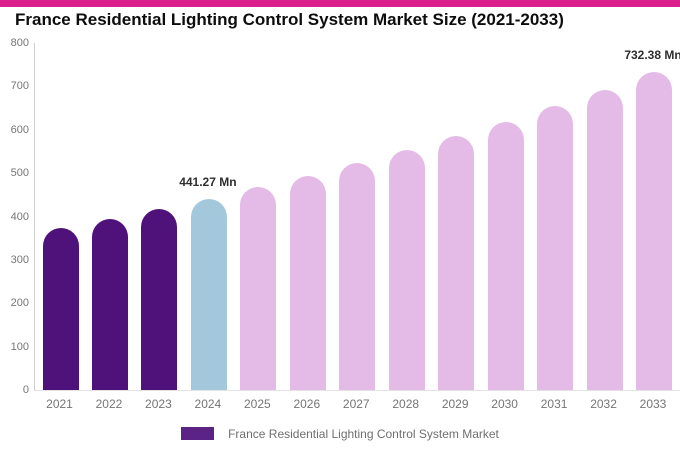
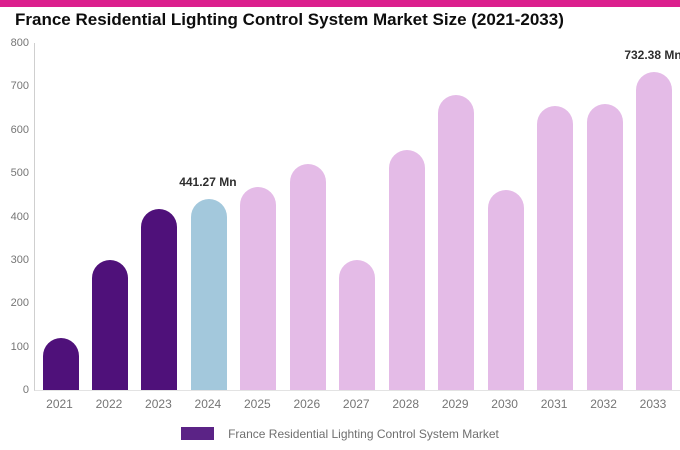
2021: 370 -> 120
2022: 390 -> 300
2026: 490 -> 520
2027: 520 -> 300
2029: 580 -> 680
2030: 620 -> 460
2032: 690 -> 660
